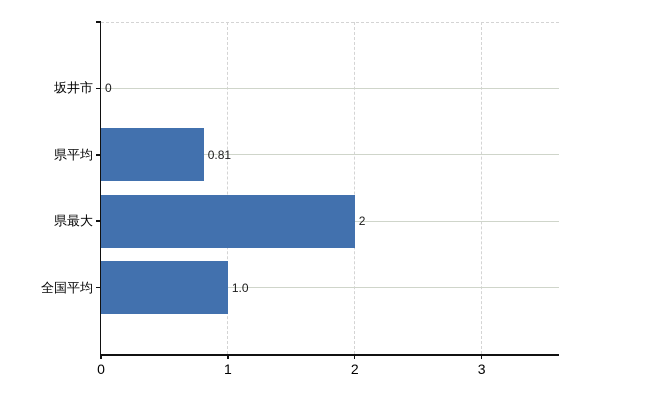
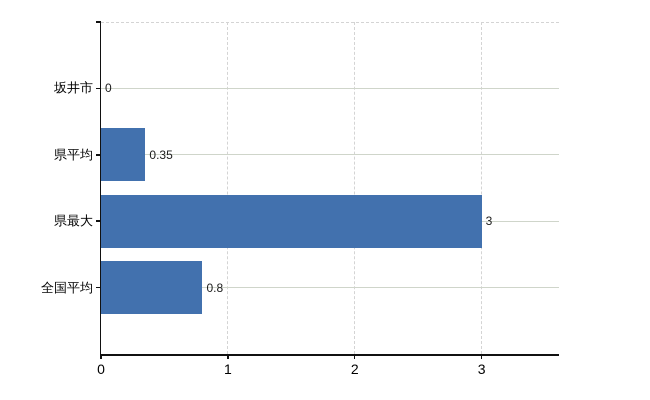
県平均: 0.81 -> 0.35
県最大: 2 -> 3
全国平均: 1.0 -> 0.8
